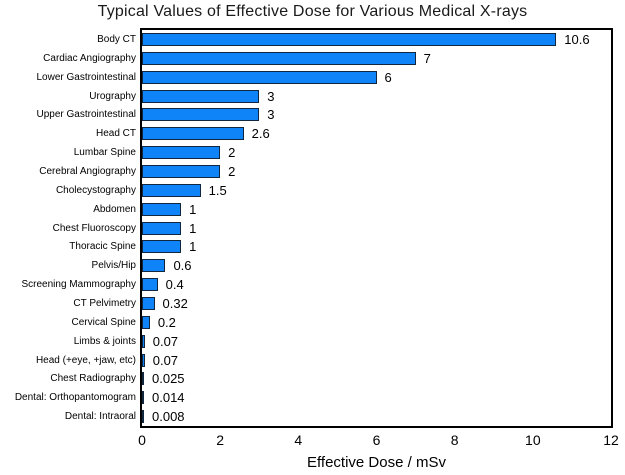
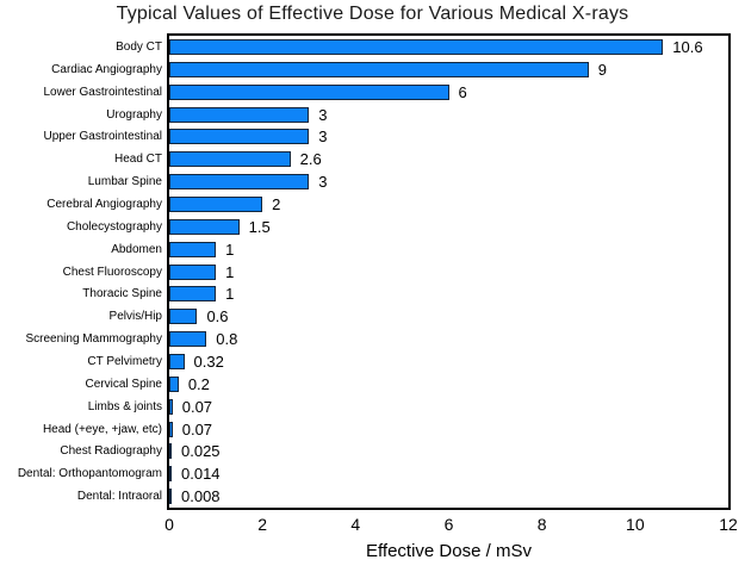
Cardiac Angiography: 7 -> 9
Lumbar Spine: 2 -> 3
Screening Mammography: 0.4 -> 0.8
